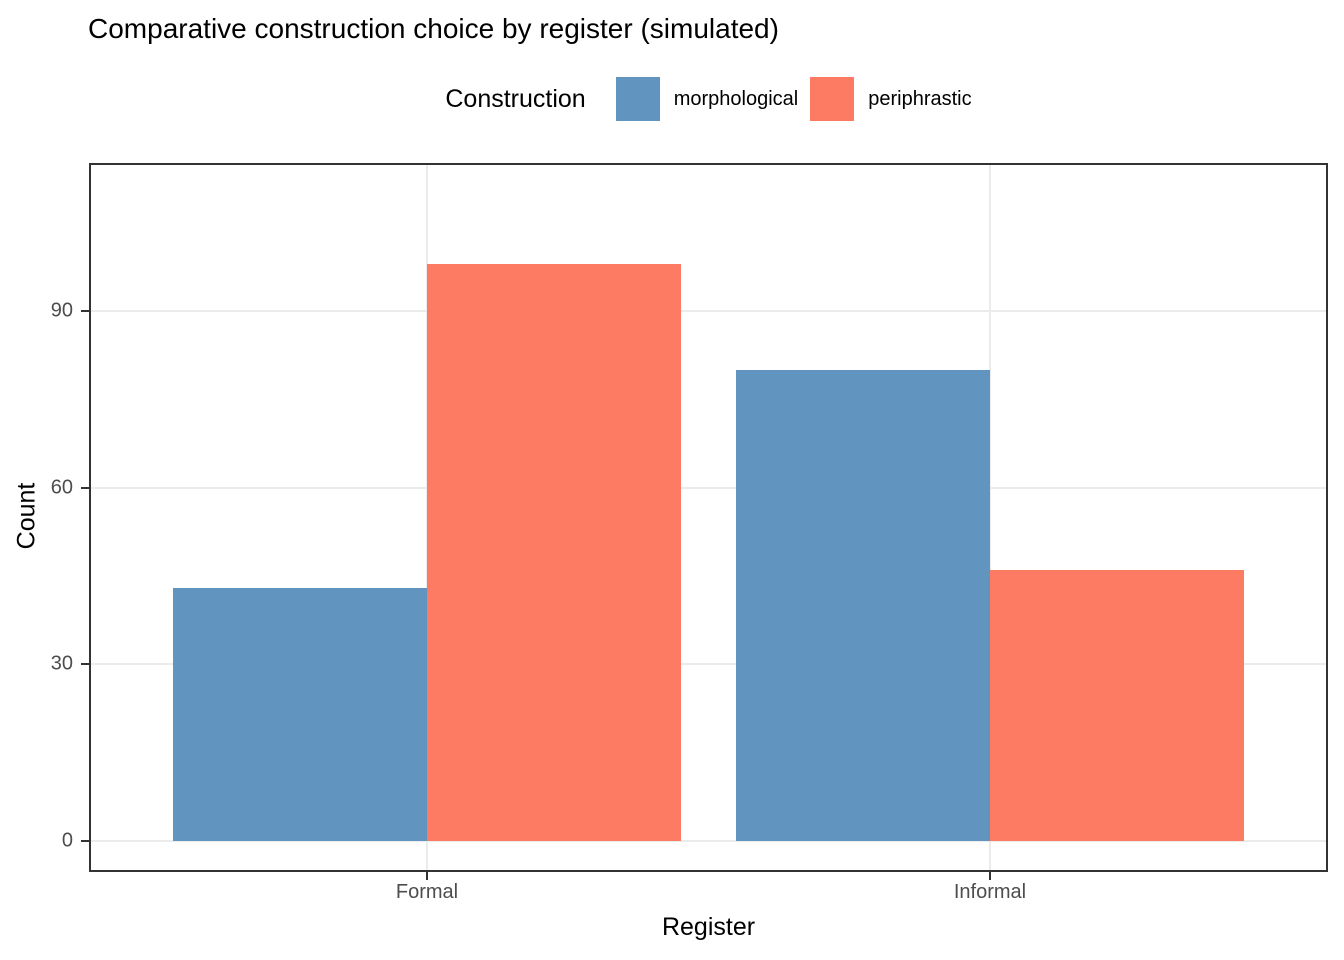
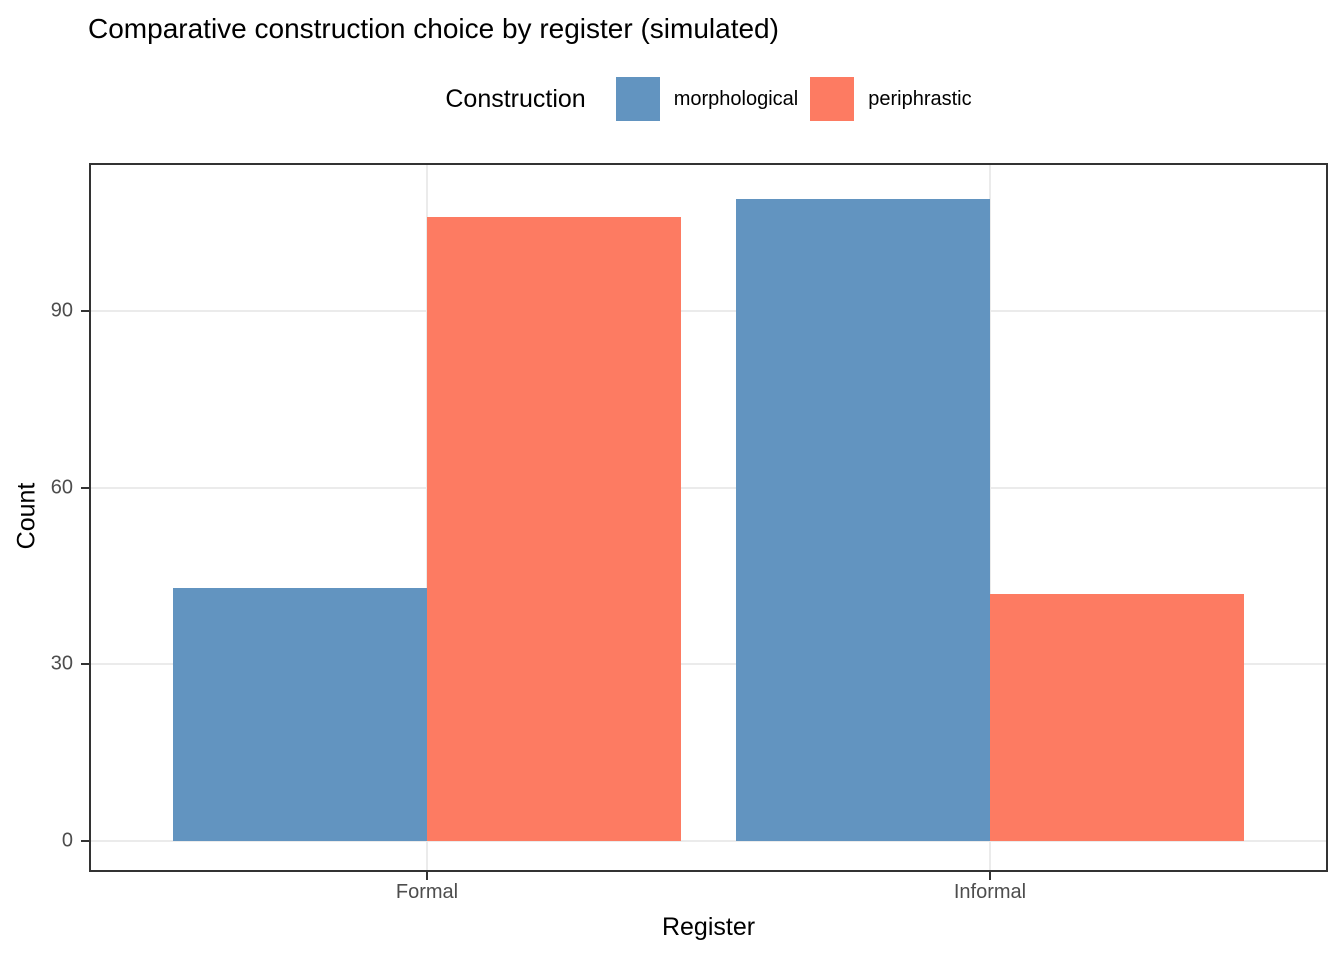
periphrastic/Formal: 98 -> 106
morphological/Informal: 80 -> 109
periphrastic/Informal: 46 -> 42
